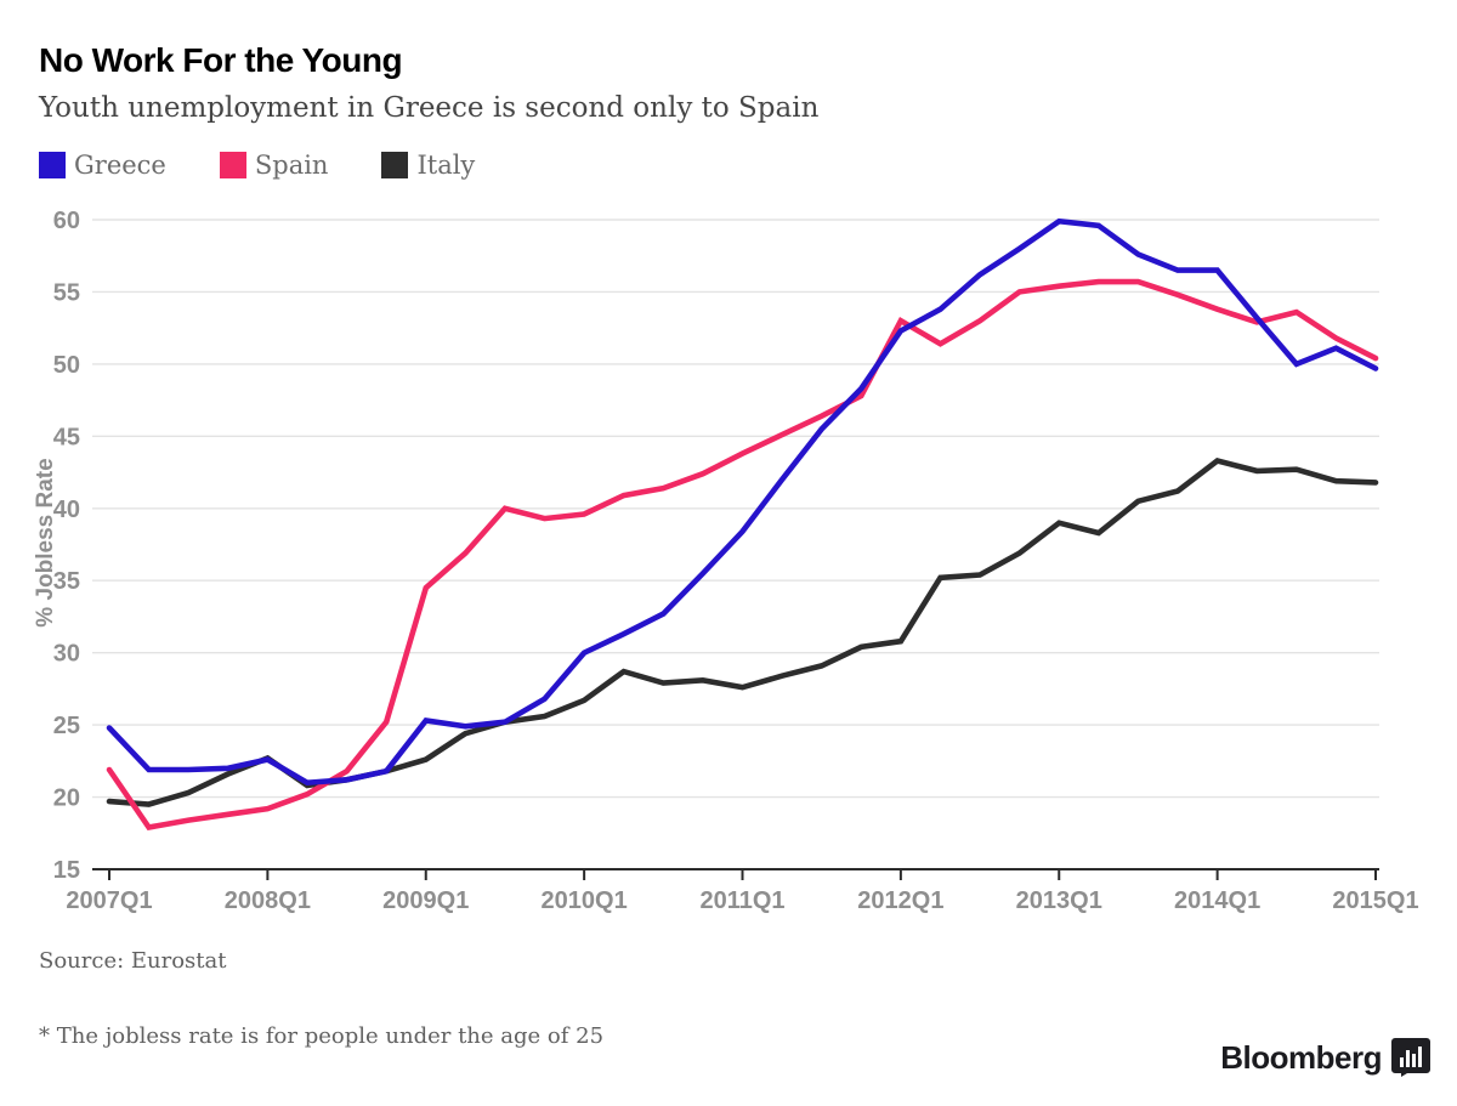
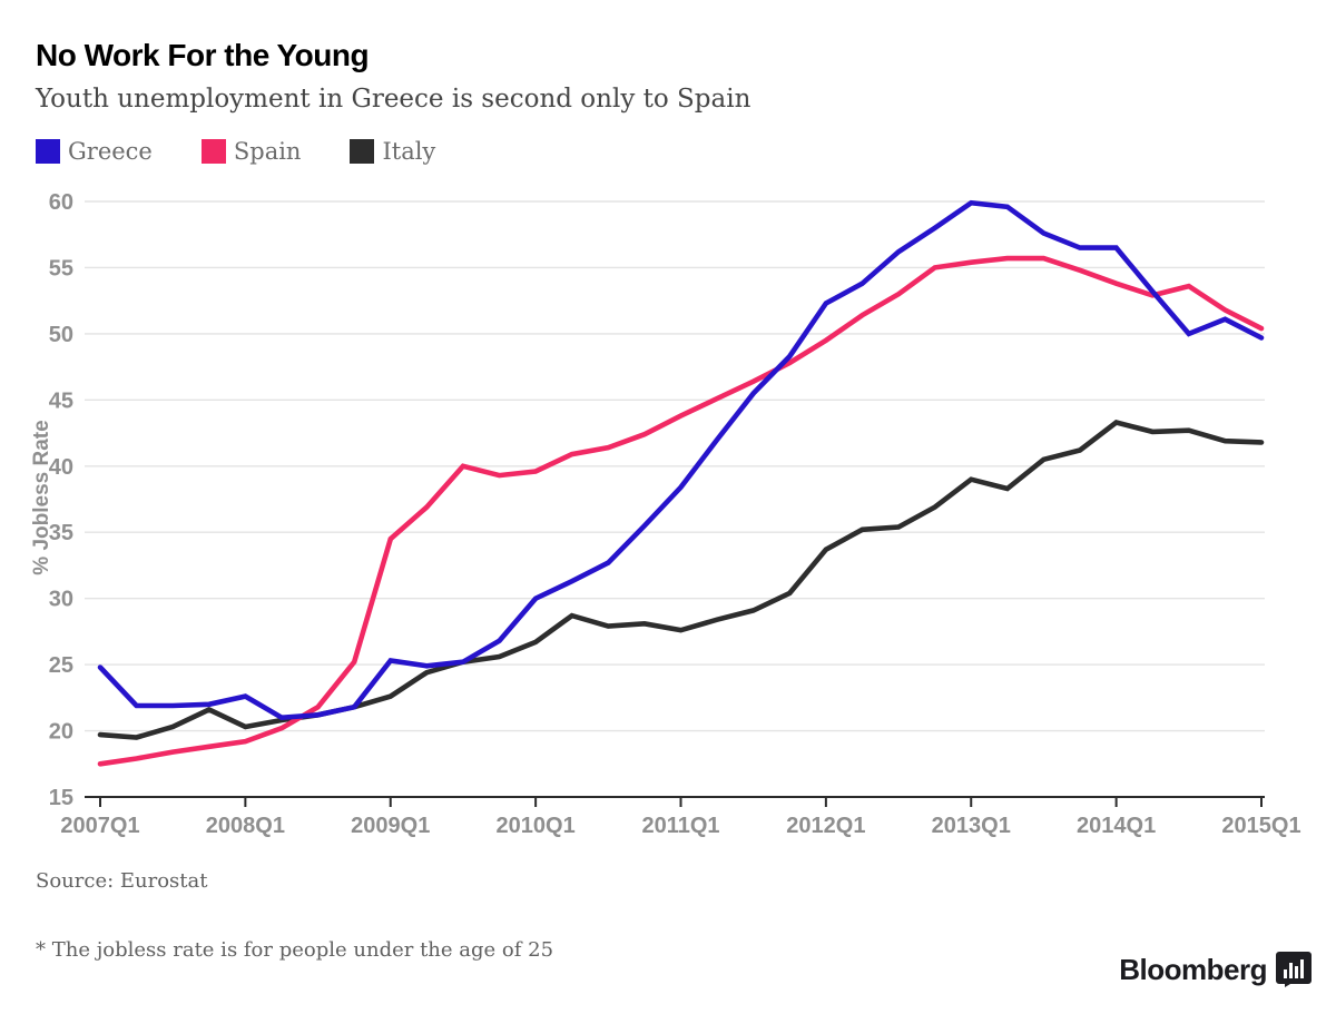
Spain/2007Q1: 21.9 -> 17.5
Italy/2008Q1: 22.7 -> 20.3
Spain/2012Q1: 53.0 -> 49.5
Italy/2012Q1: 30.8 -> 33.7
